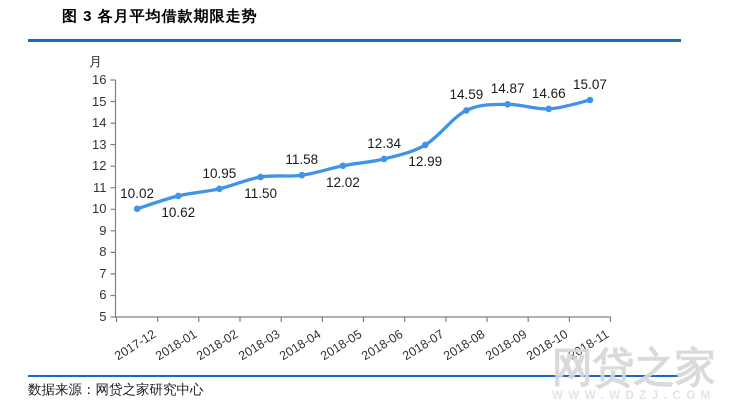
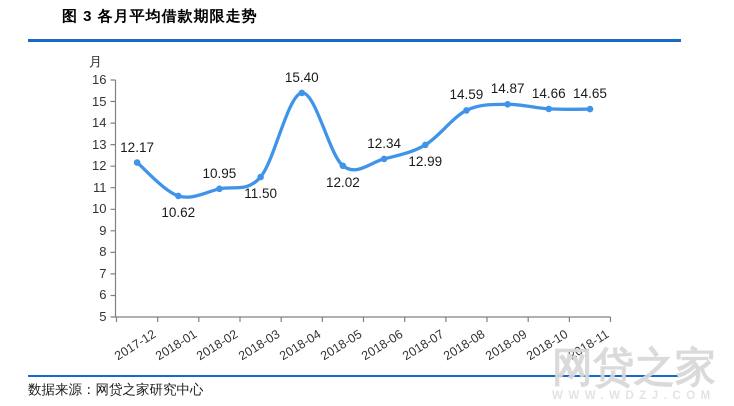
2017-12: 10.02 -> 12.17
2018-04: 11.58 -> 15.40
2018-11: 15.07 -> 14.65
